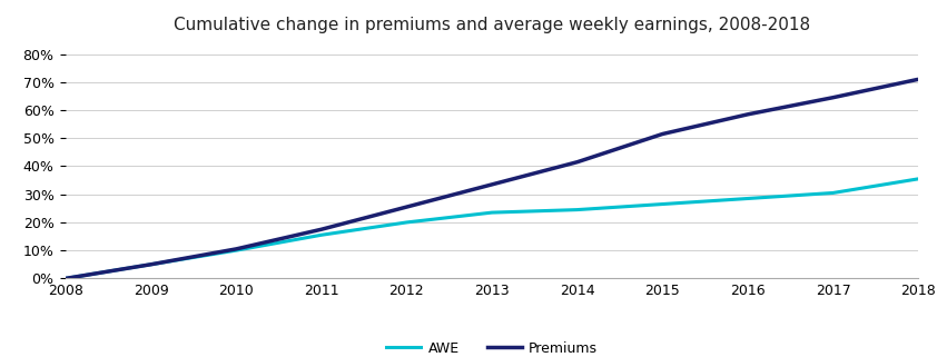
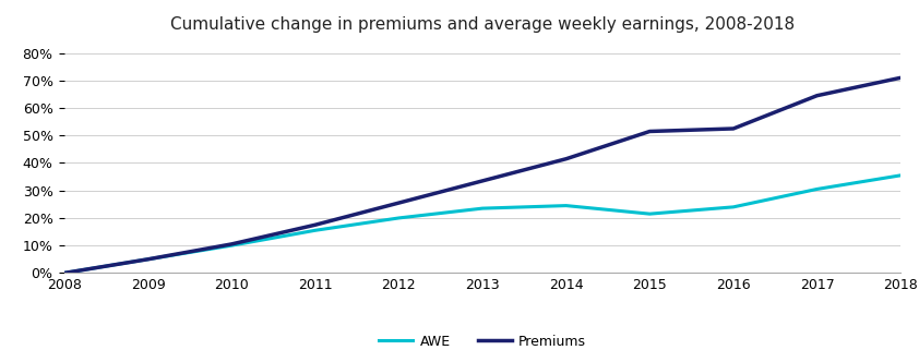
AWE/2015: 26.5% -> 21.5%
AWE/2016: 28.5% -> 24.0%
Premiums/2016: 58.5% -> 52.5%
